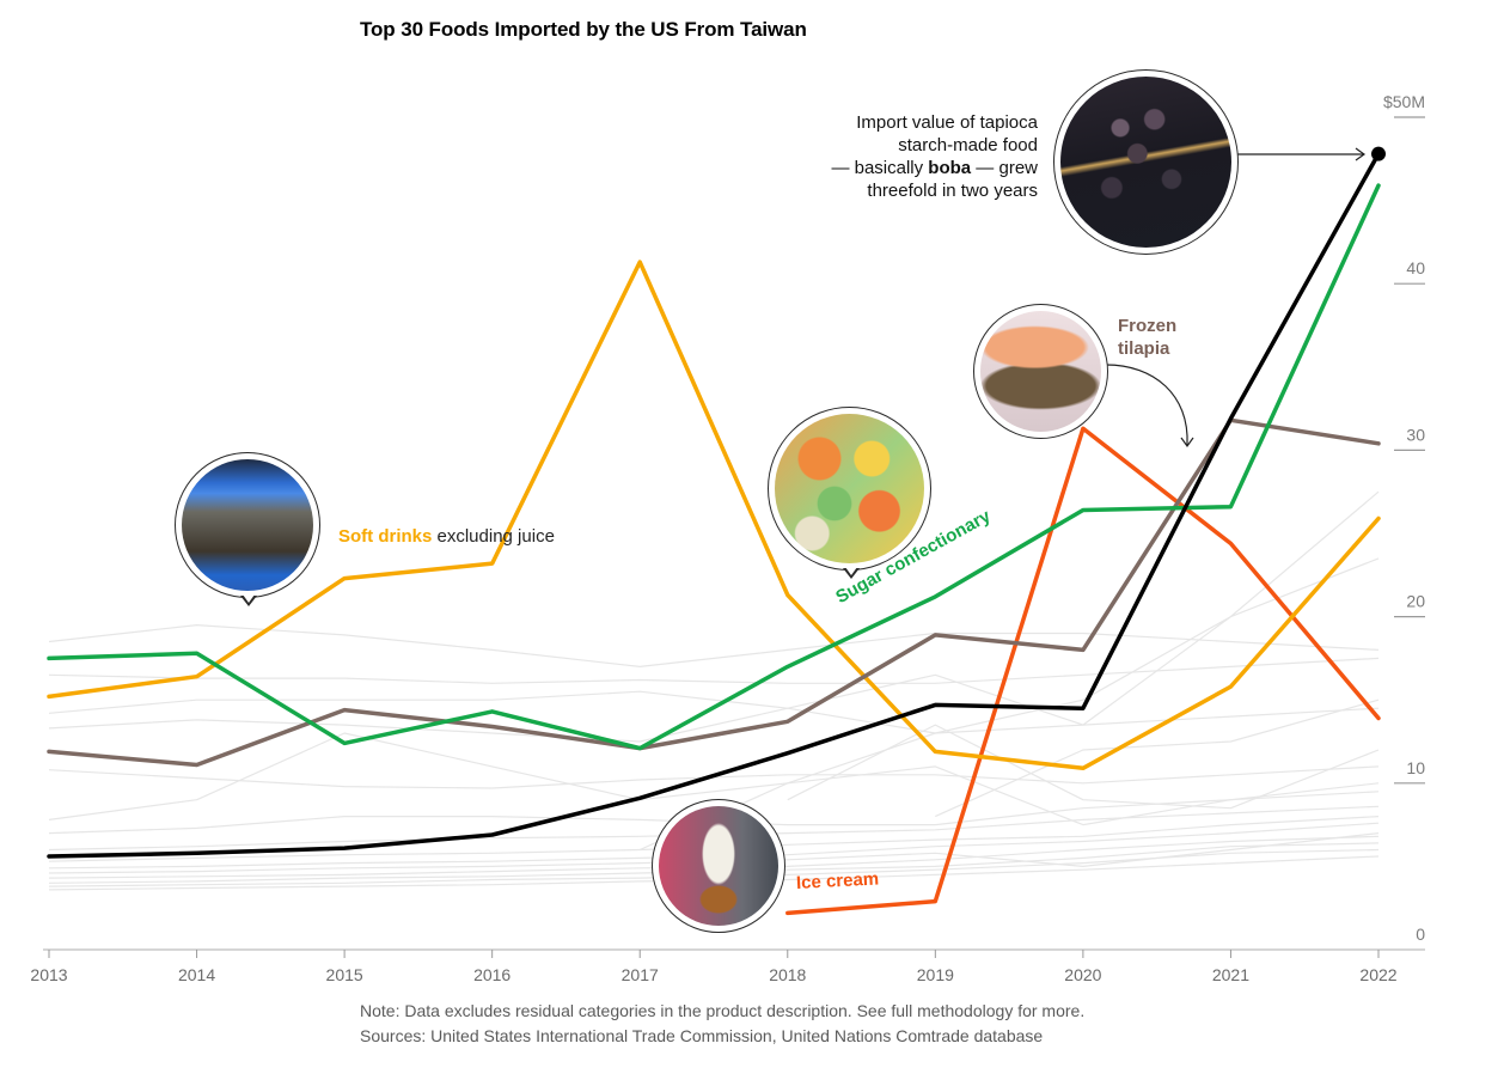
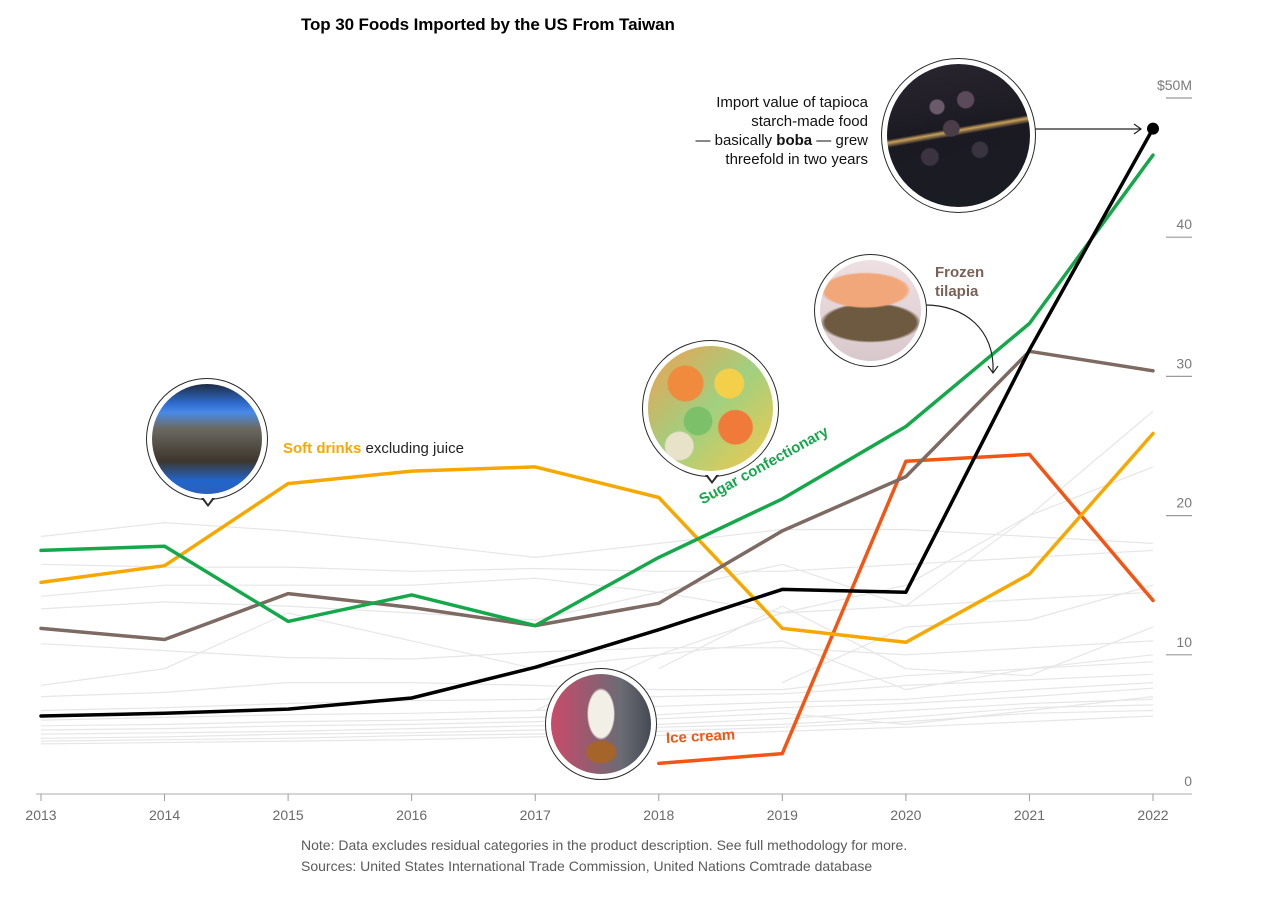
Soft drinks excluding juice/2017: $41.3M -> $23.5M
Frozen tilapia/2020: $18.0M -> $22.8M
Ice cream/2020: $31.3M -> $23.9M
Sugar confectionary/2021: $26.6M -> $33.8M
